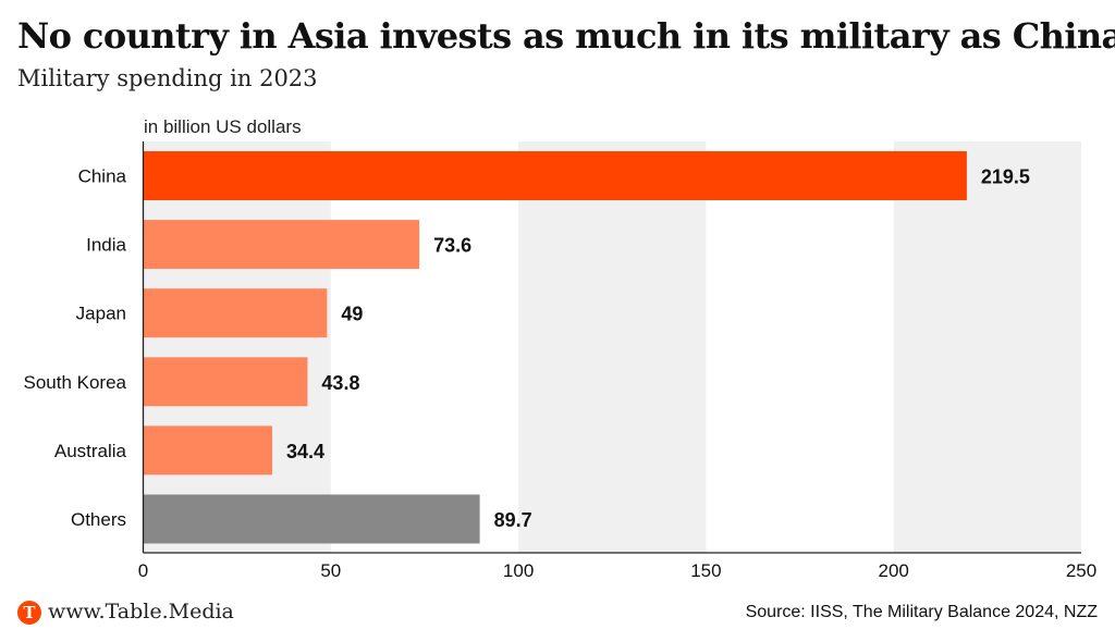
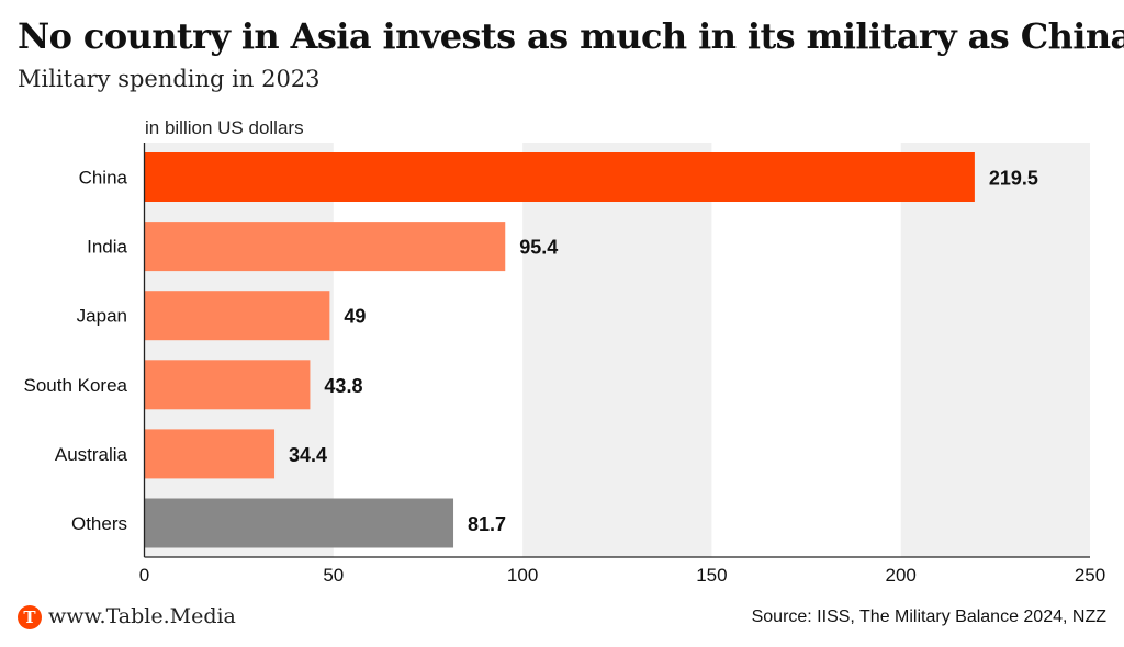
India: 73.6 -> 95.4
Others: 89.7 -> 81.7
